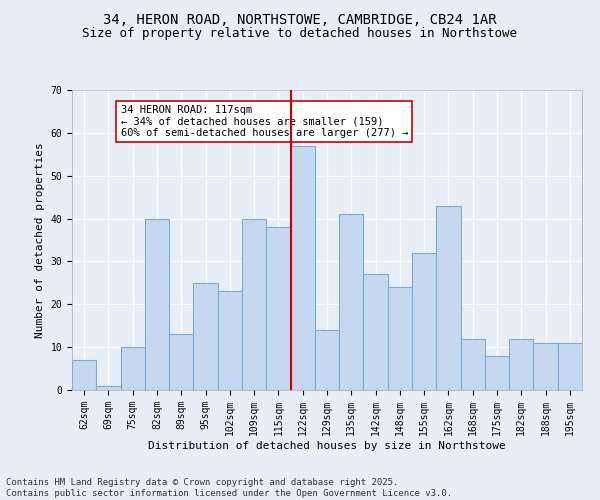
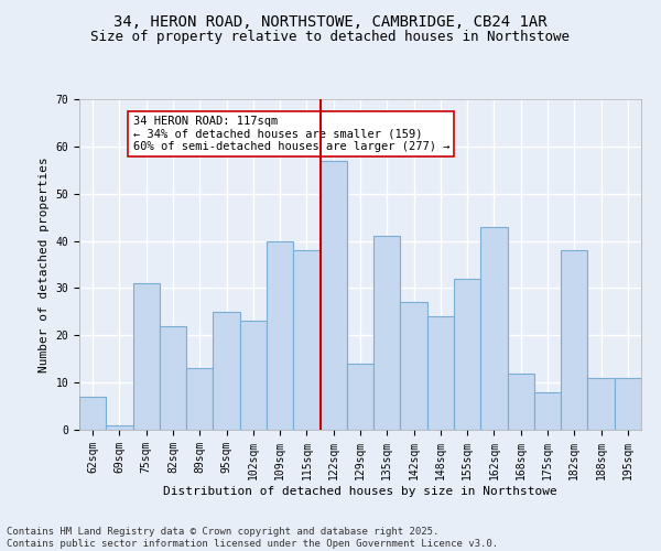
75sqm: 10 -> 31
82sqm: 40 -> 22
182sqm: 12 -> 38
